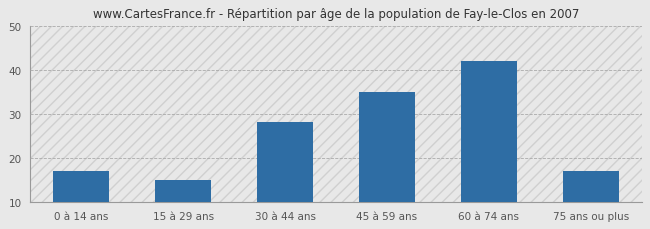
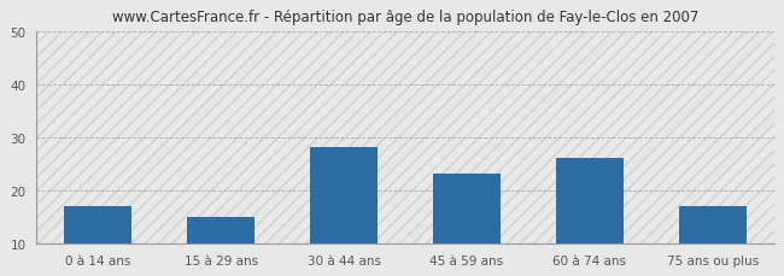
45 à 59 ans: 35 -> 23
60 à 74 ans: 42 -> 26
